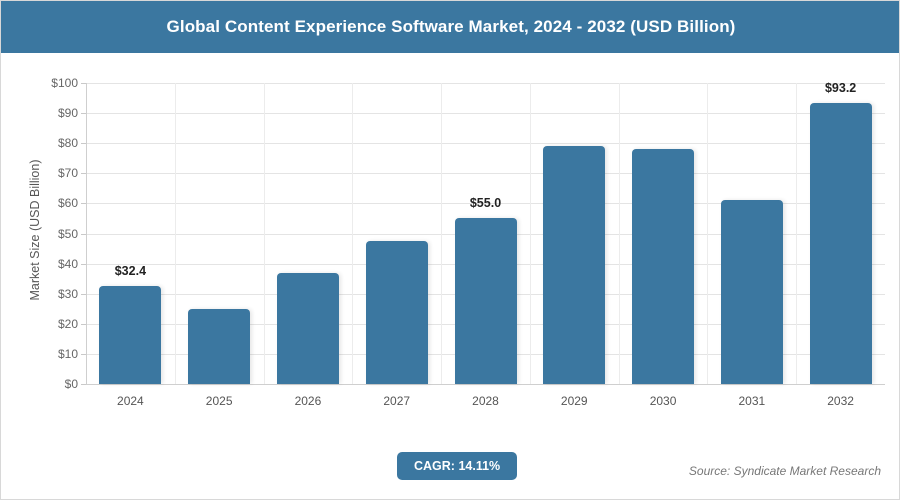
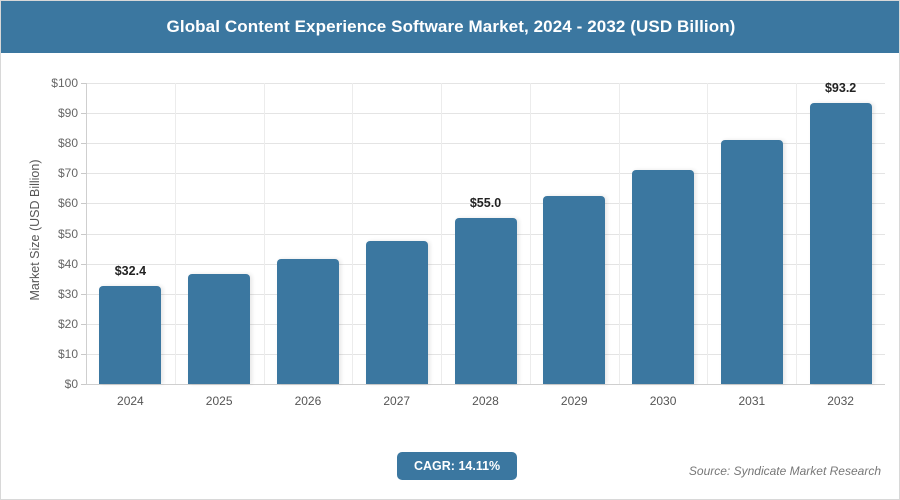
2025: $25 -> $36
2026: $37 -> $42
2029: $79 -> $62
2030: $78 -> $71
2031: $61 -> $81
